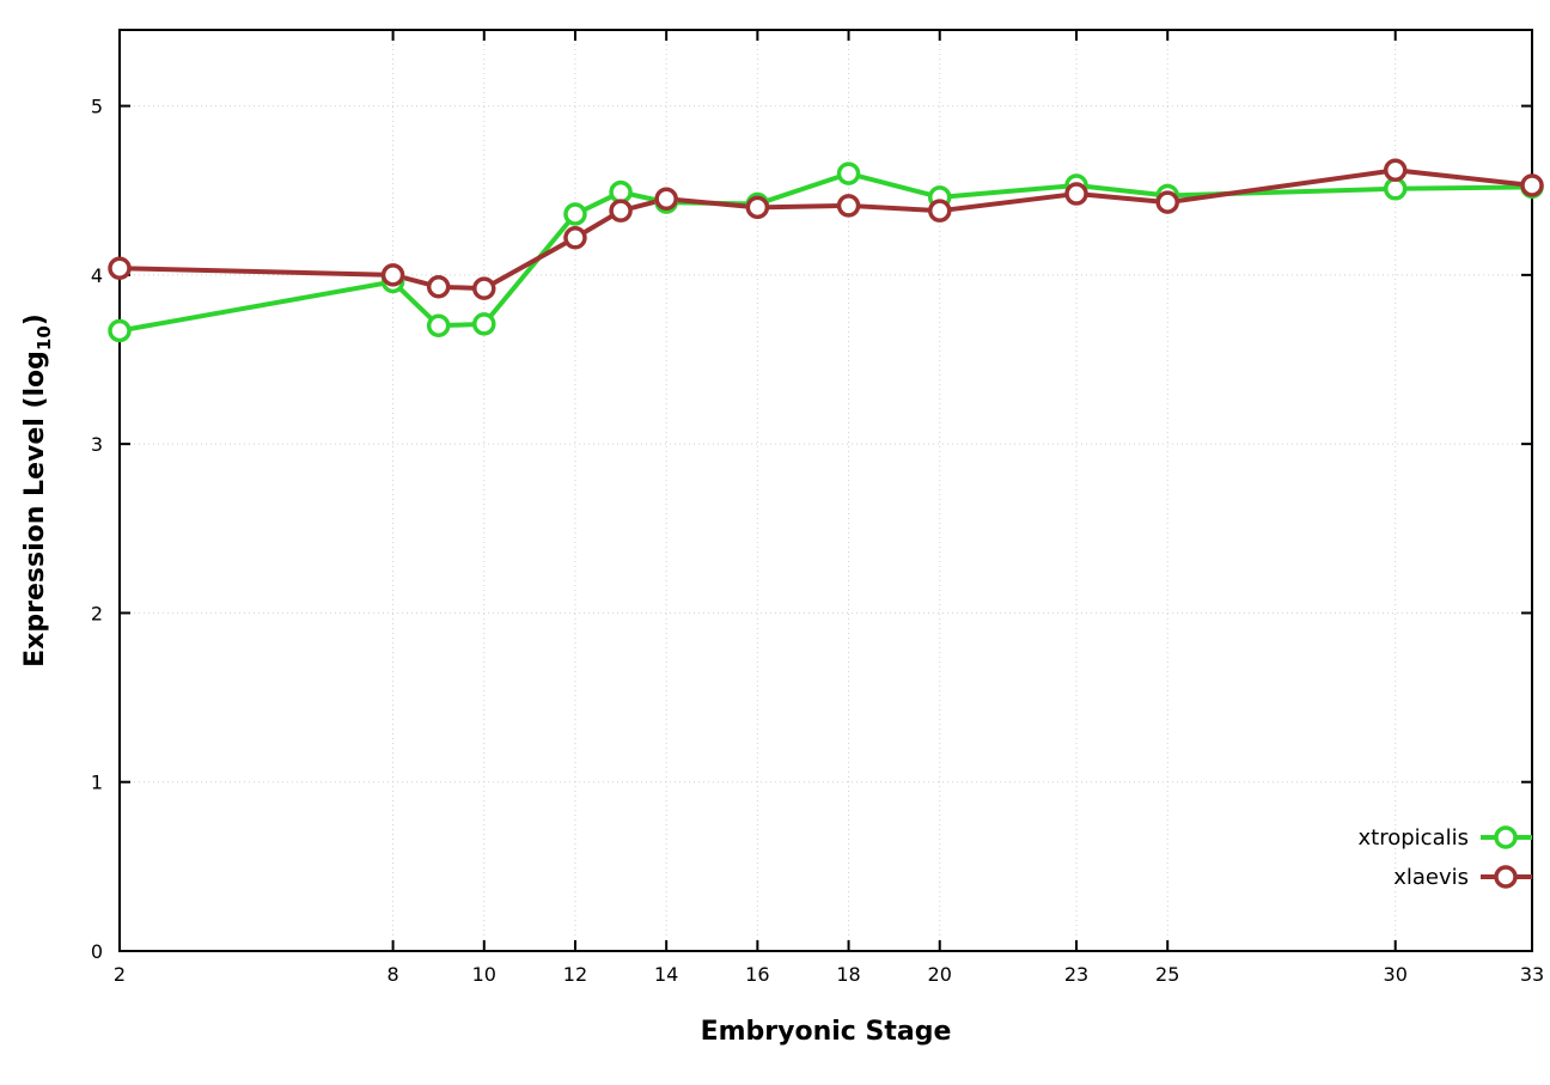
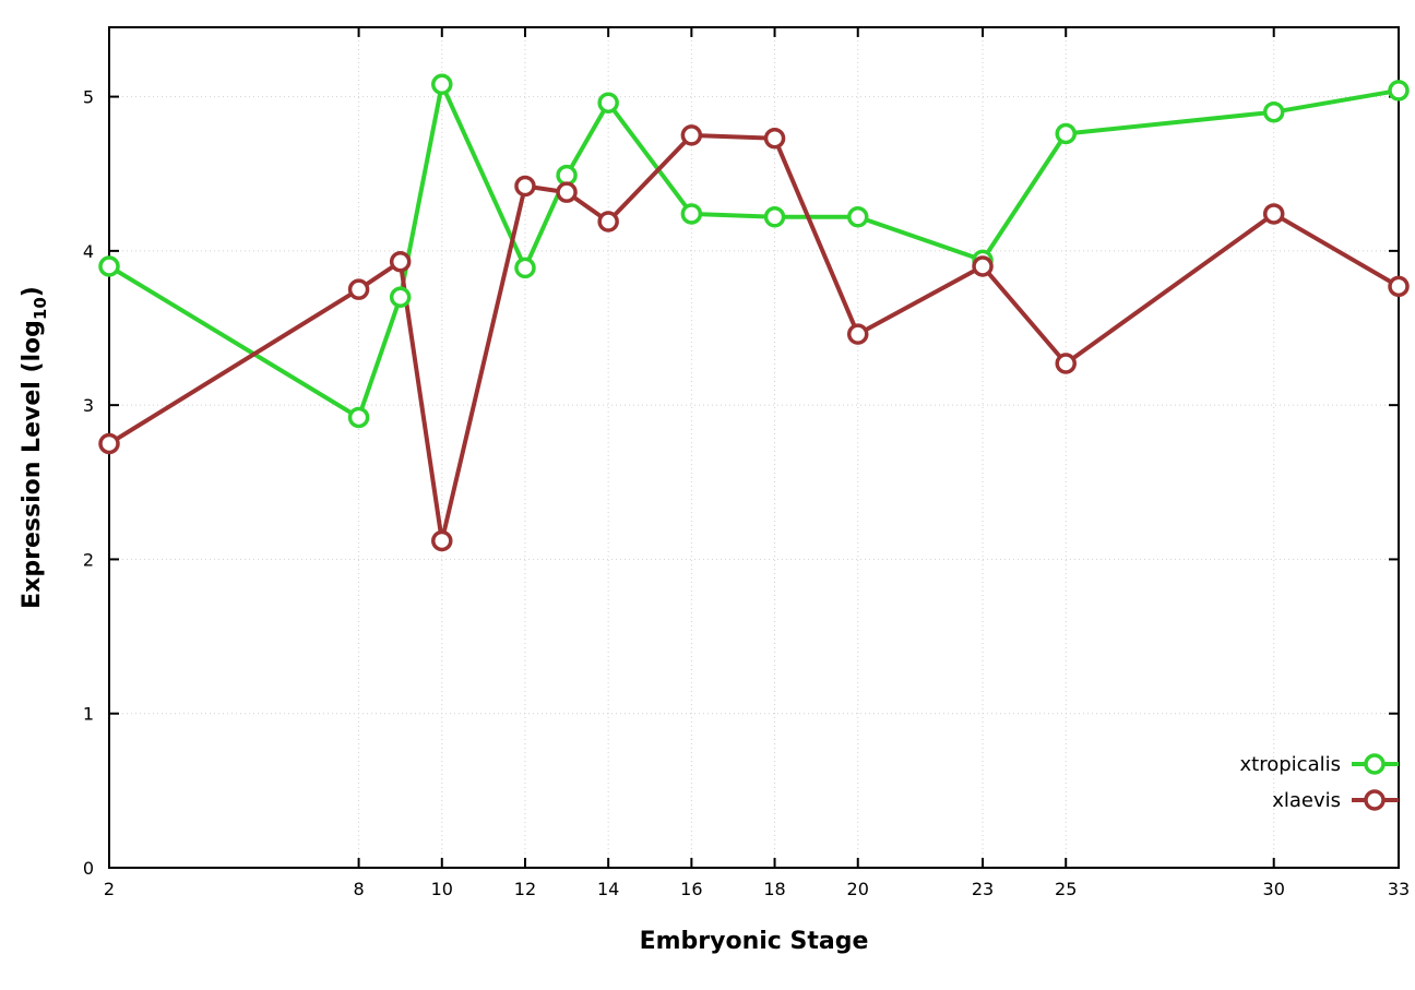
xtropicalis/2: 3.67 -> 3.90
xlaevis/2: 4.04 -> 2.75
xtropicalis/8: 3.96 -> 2.92
xlaevis/8: 4.00 -> 3.75
xtropicalis/10: 3.71 -> 5.08
xlaevis/10: 3.92 -> 2.12
xtropicalis/12: 4.36 -> 3.89
xlaevis/12: 4.22 -> 4.42
xtropicalis/14: 4.43 -> 4.96
xlaevis/14: 4.45 -> 4.19
xtropicalis/16: 4.42 -> 4.24
xlaevis/16: 4.40 -> 4.75
xtropicalis/18: 4.60 -> 4.22
xlaevis/18: 4.41 -> 4.73
xtropicalis/20: 4.46 -> 4.22
xlaevis/20: 4.38 -> 3.46
xtropicalis/23: 4.53 -> 3.94
xlaevis/23: 4.48 -> 3.90
xtropicalis/25: 4.47 -> 4.76
xlaevis/25: 4.43 -> 3.27
xtropicalis/30: 4.51 -> 4.90
xlaevis/30: 4.62 -> 4.24
xtropicalis/33: 4.52 -> 5.04
xlaevis/33: 4.53 -> 3.77
